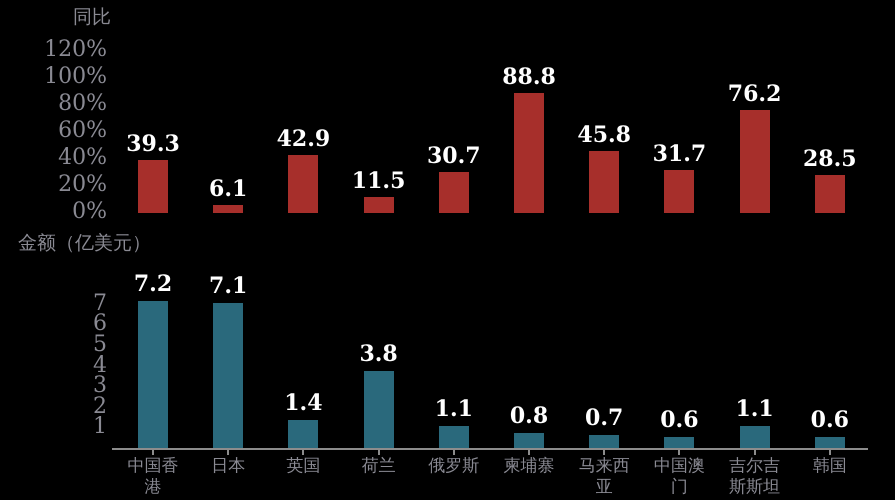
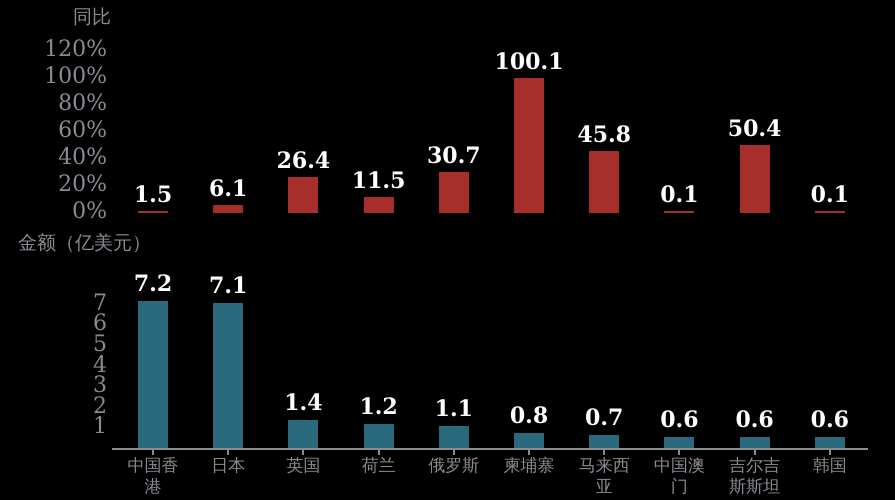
同比/中国香港: 39.3 -> 1.5
同比/英国: 42.9 -> 26.4
同比/柬埔寨: 88.8 -> 100.1
同比/中国澳门: 31.7 -> 0.1
同比/吉尔吉斯斯坦: 76.2 -> 50.4
同比/韩国: 28.5 -> 0.1
金额（亿美元）/荷兰: 3.8 -> 1.2
金额（亿美元）/吉尔吉斯斯坦: 1.1 -> 0.6
